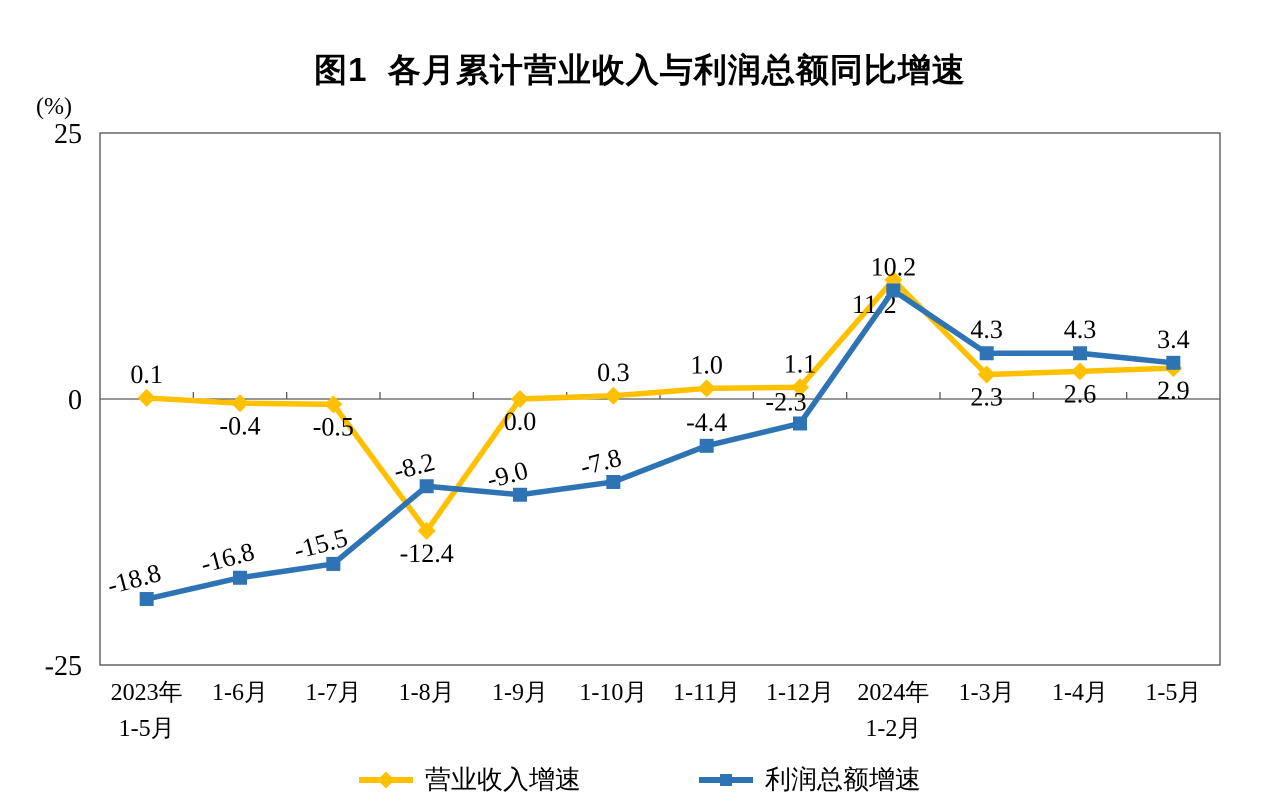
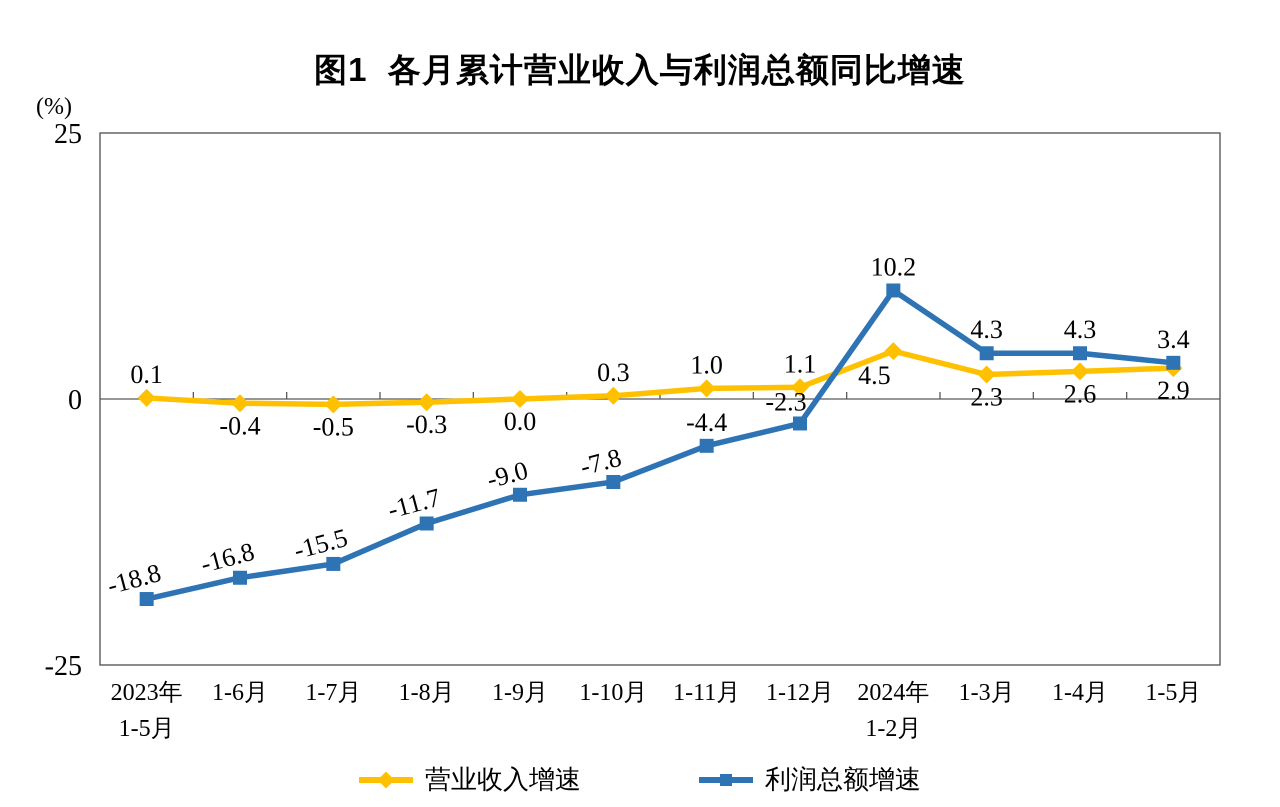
营业收入增速/1-8月: -12.4 -> -0.3
利润总额增速/1-8月: -8.2 -> -11.7
营业收入增速/2024年 1-2月: 11.2 -> 4.5
